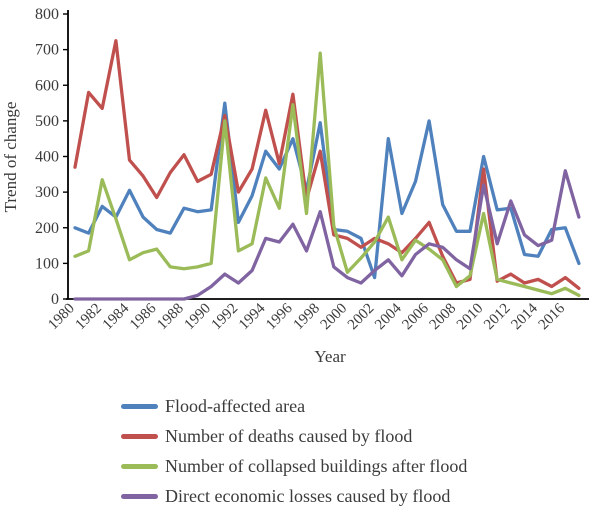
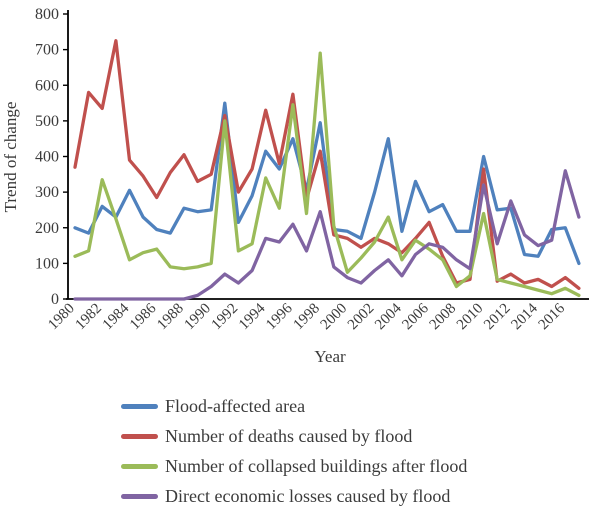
Flood-affected area/2002: 60 -> 300
Flood-affected area/2004: 240 -> 190
Flood-affected area/2006: 500 -> 240
